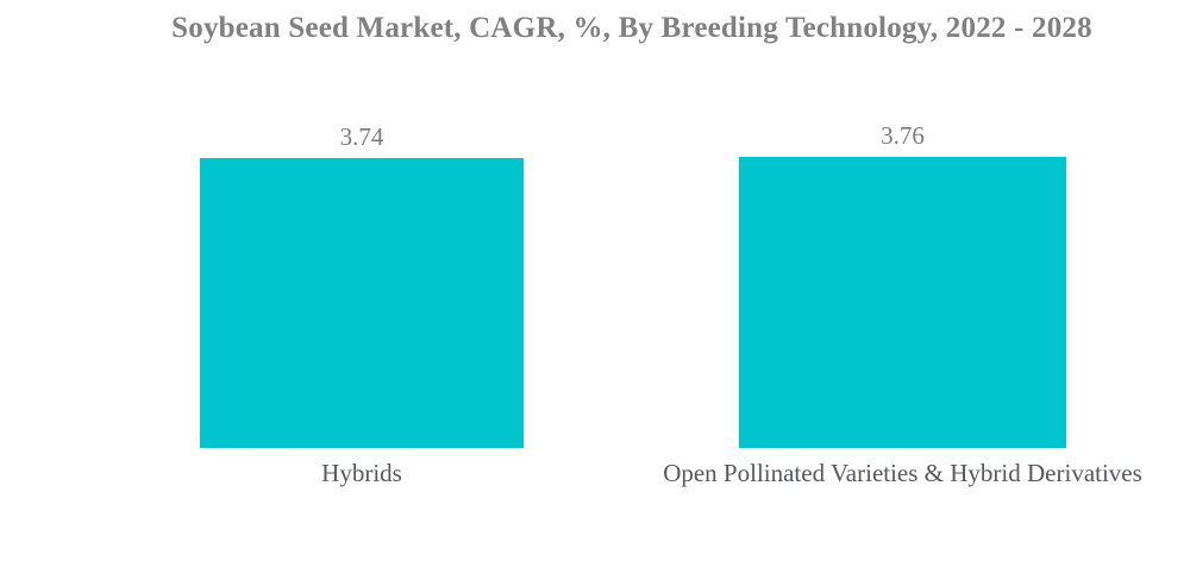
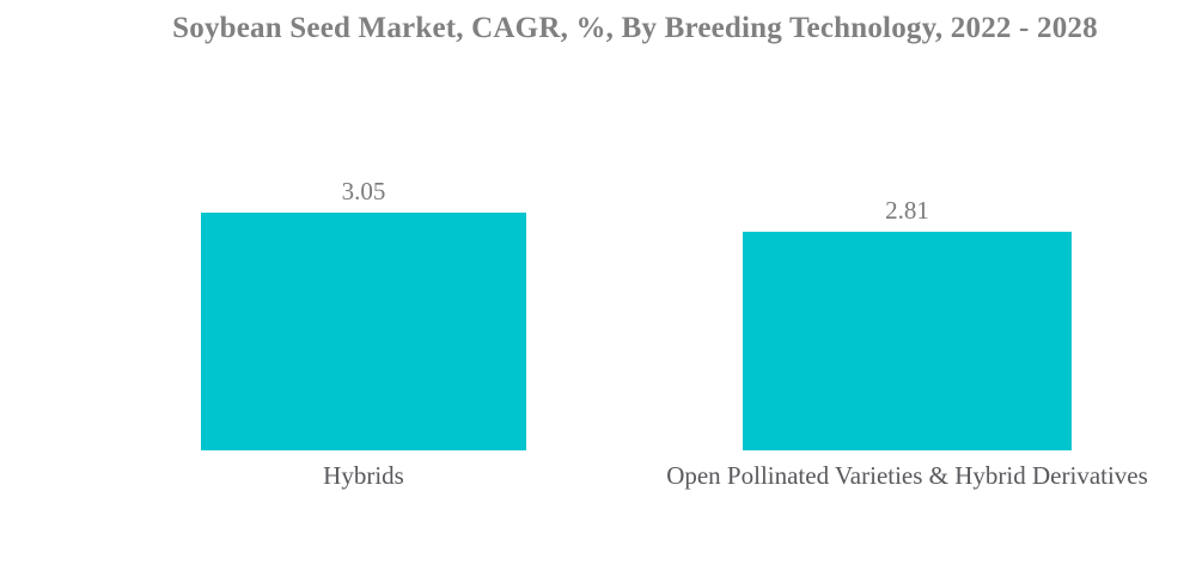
Hybrids: 3.74 -> 3.05
Open Pollinated Varieties & Hybrid Derivatives: 3.76 -> 2.81
